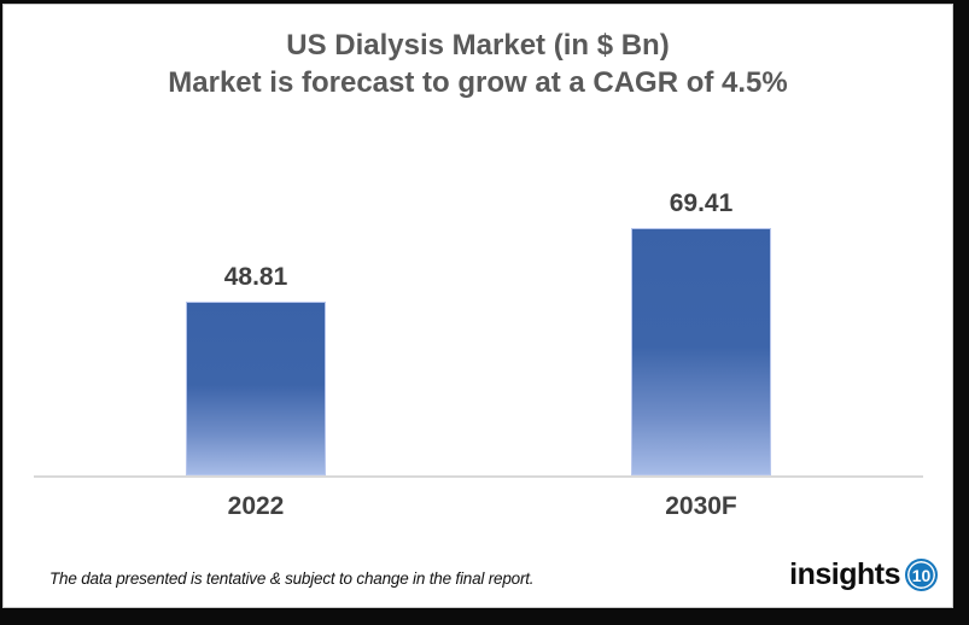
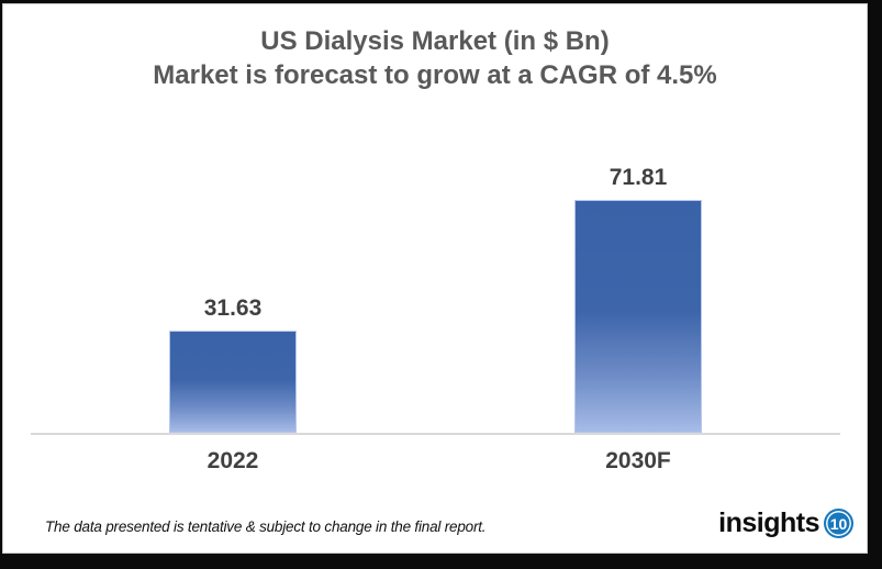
2022: 48.81 -> 31.63
2030F: 69.41 -> 71.81
